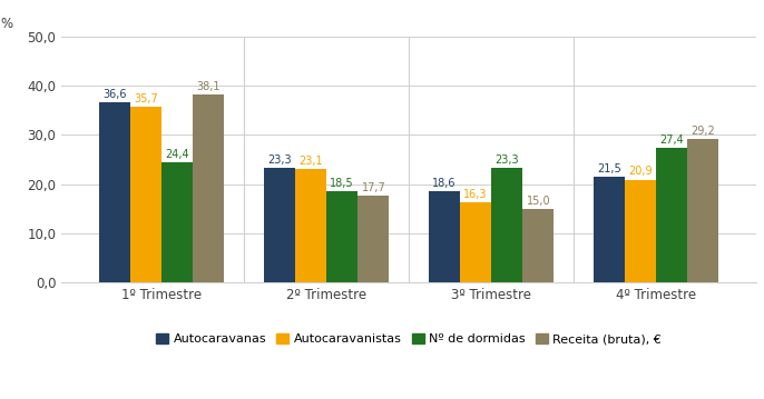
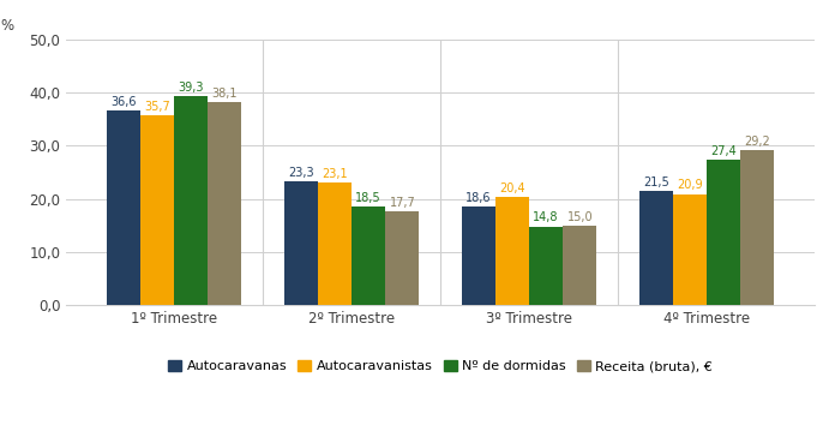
Nº de dormidas/1º Trimestre: 24,4 -> 39,3
Autocaravanistas/3º Trimestre: 16,3 -> 20,4
Nº de dormidas/3º Trimestre: 23,3 -> 14,8
